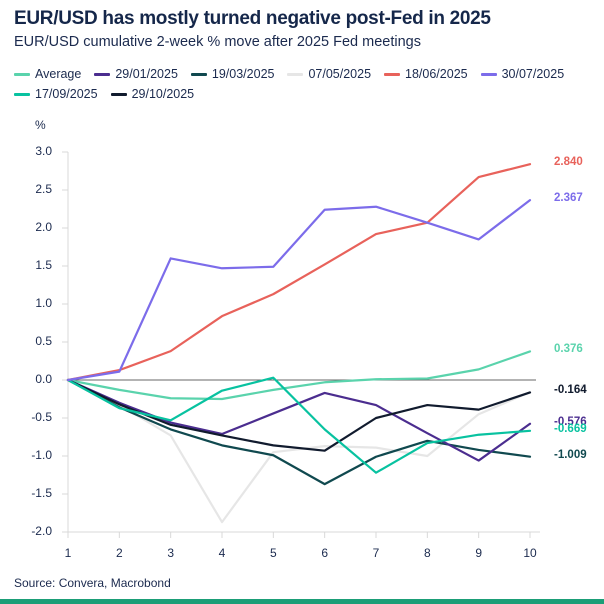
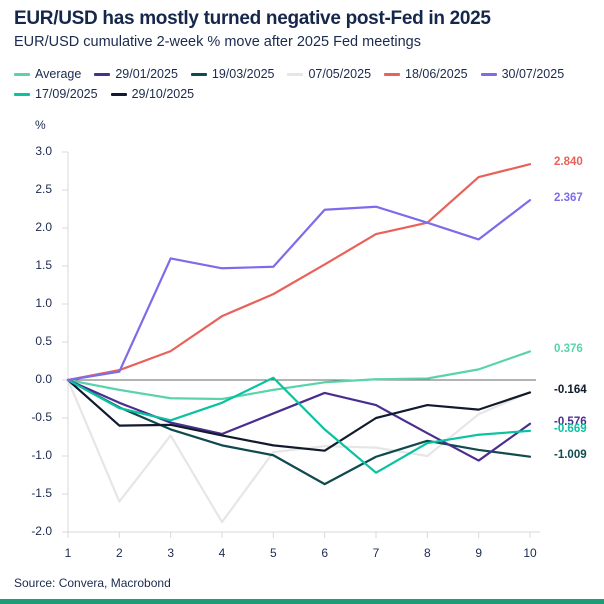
07/05/2025/2: -0.3 -> -1.6
29/10/2025/2: -0.3 -> -0.6
17/09/2025/4: -0.1 -> -0.3
